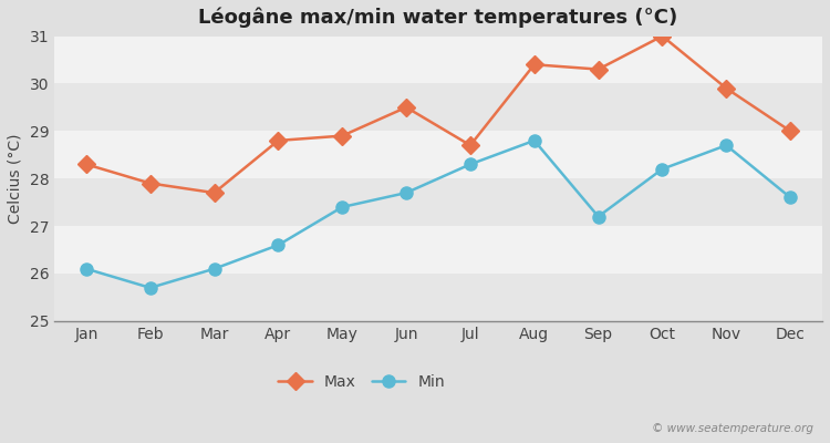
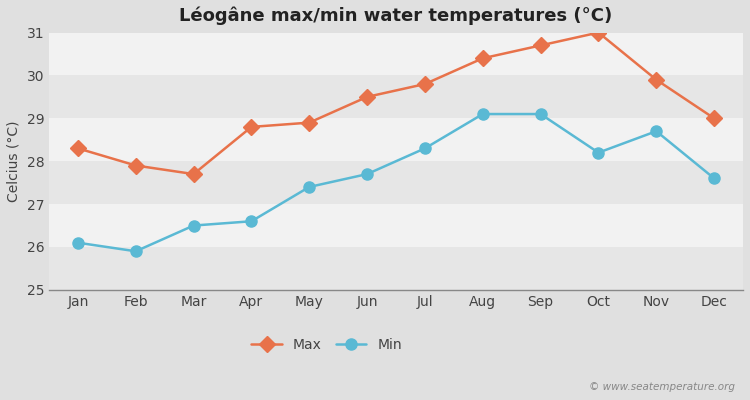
Min/Feb: 25.7 -> 25.9
Min/Mar: 26.1 -> 26.5
Max/Jul: 28.7 -> 29.8
Min/Aug: 28.8 -> 29.1
Max/Sep: 30.3 -> 30.7
Min/Sep: 27.2 -> 29.1
